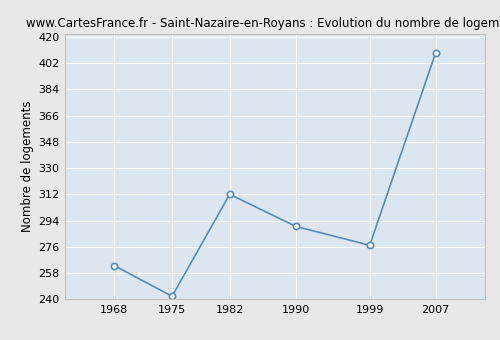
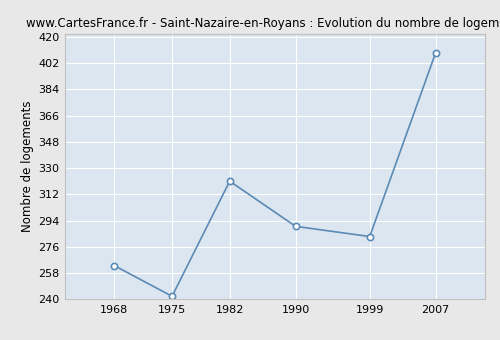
1982: 312 -> 321
1999: 277 -> 283
